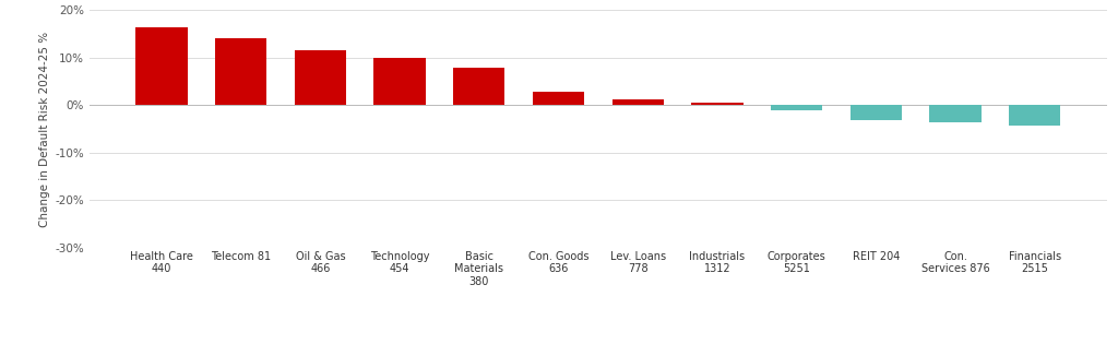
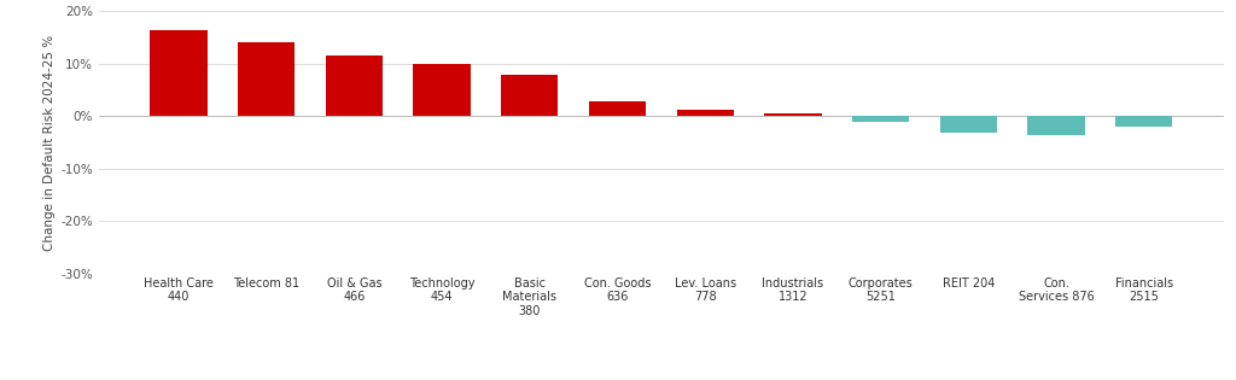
Financials 2515: -4.2% -> -2.0%
